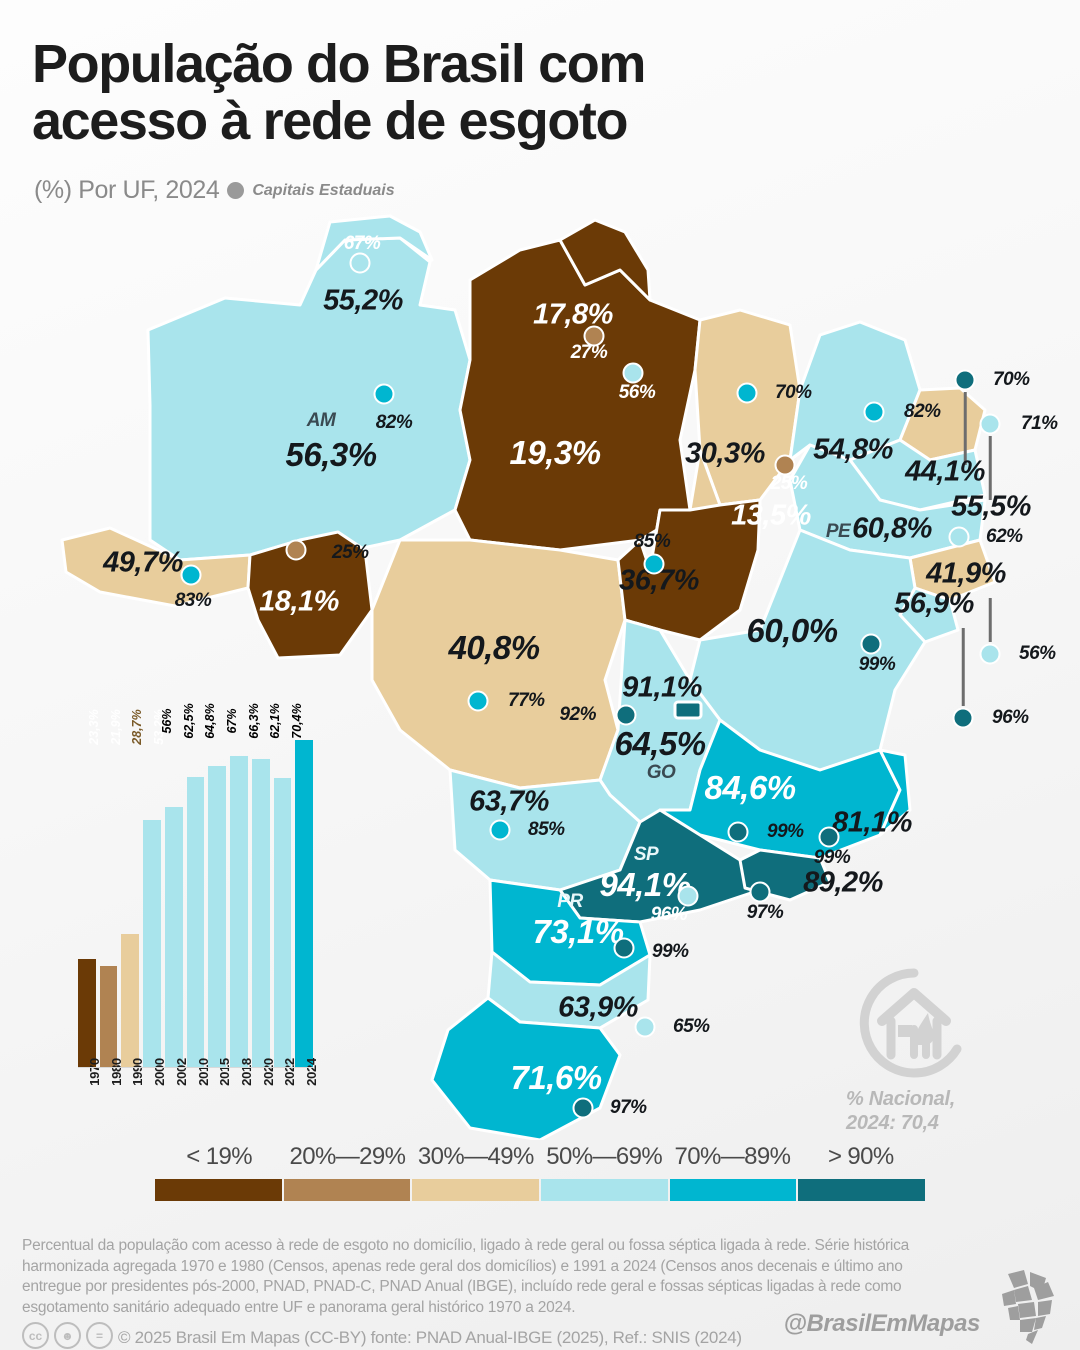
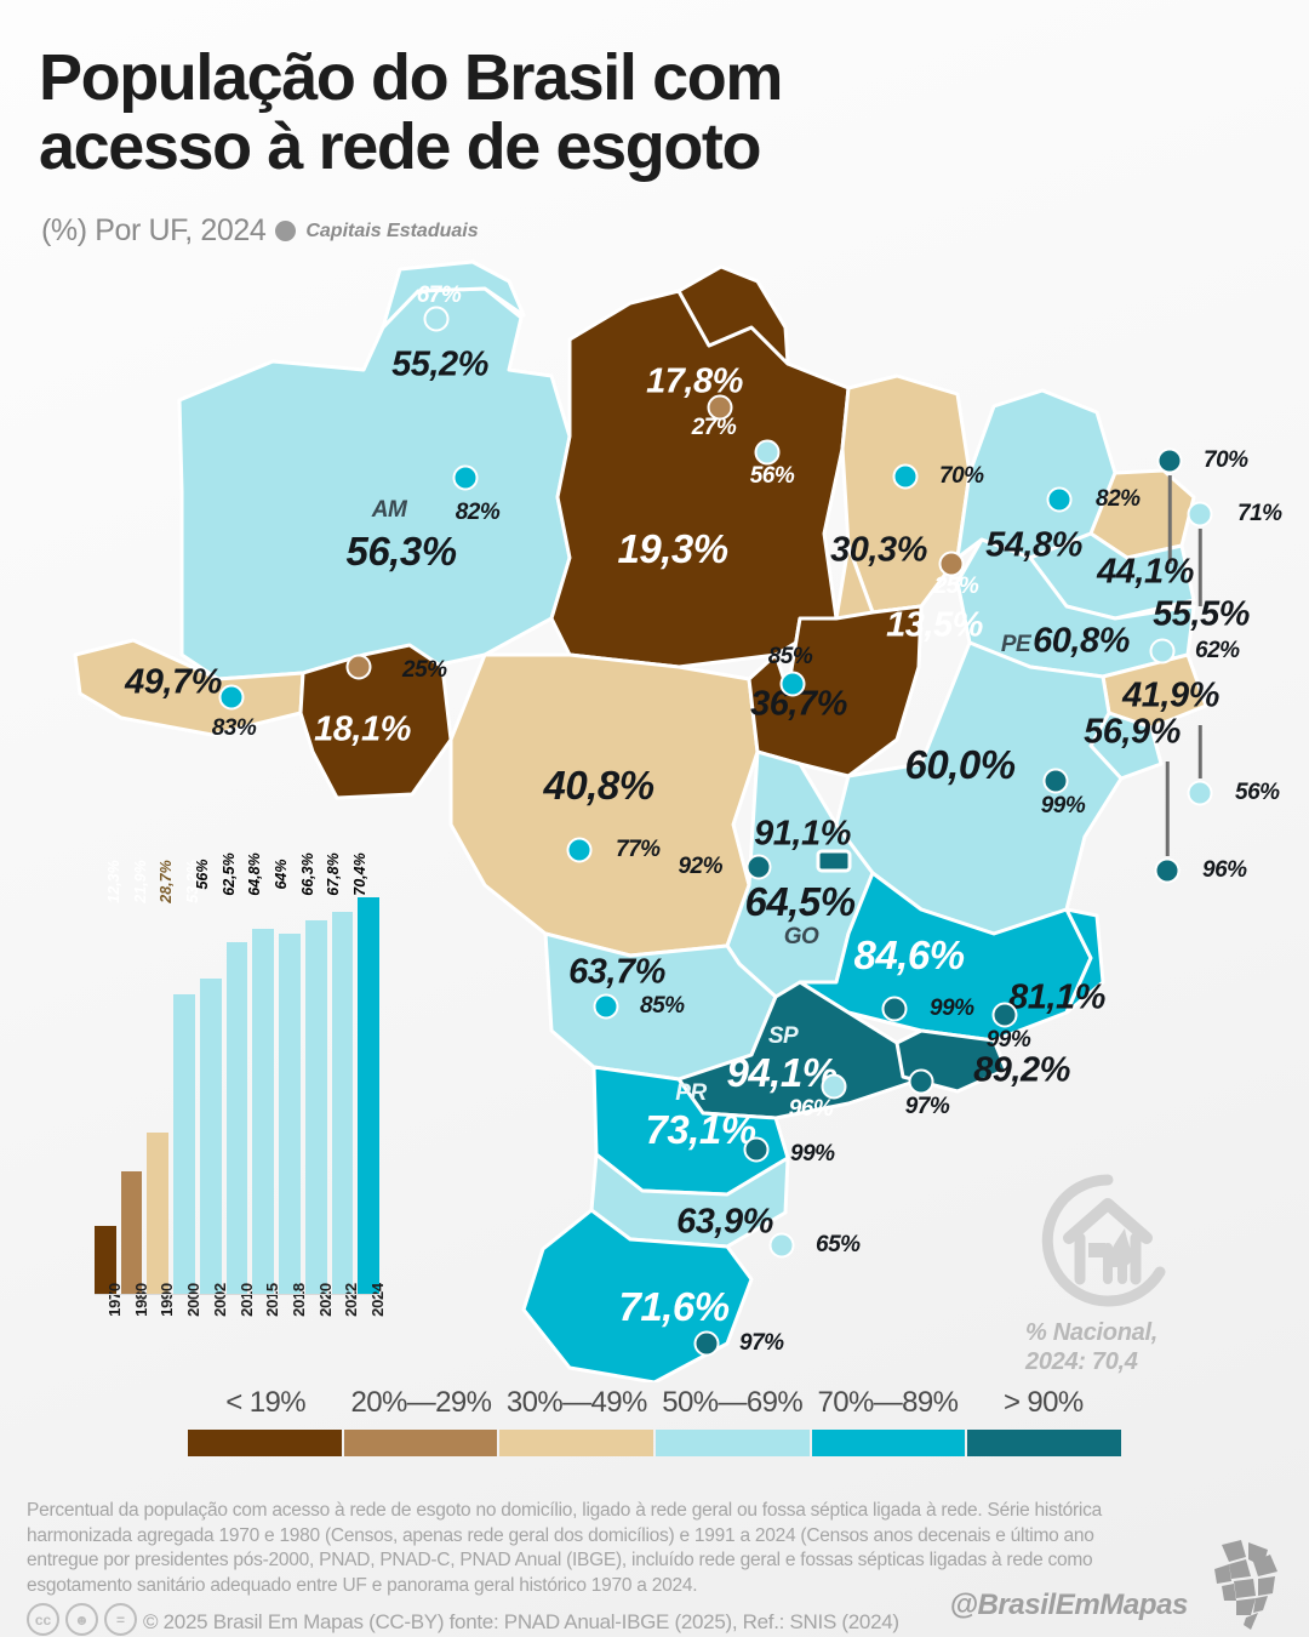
1970: 23,3% -> 12,3%
2018: 67% -> 64%
2022: 62,1% -> 67,8%
